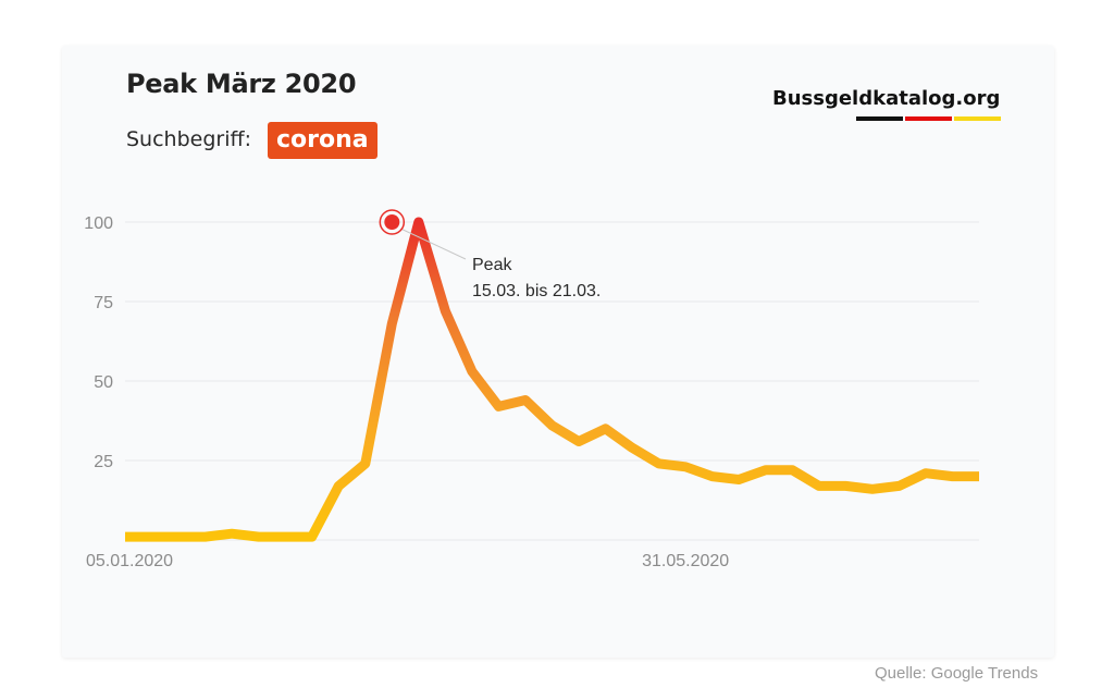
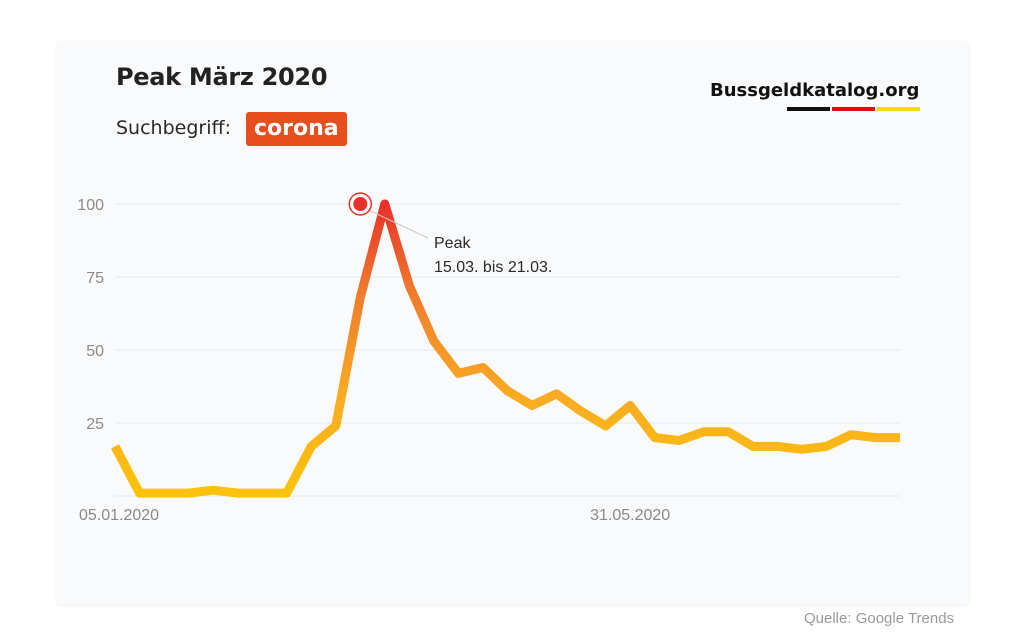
05.01.2020: 1 -> 17
31.05.2020: 23 -> 31
